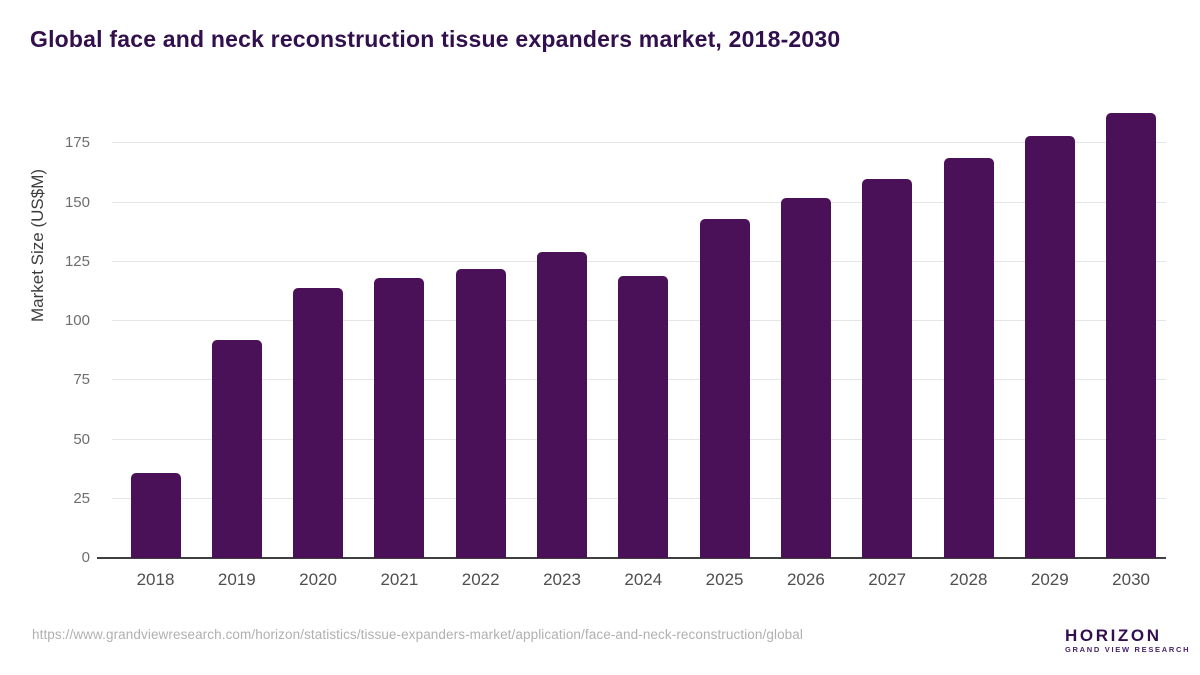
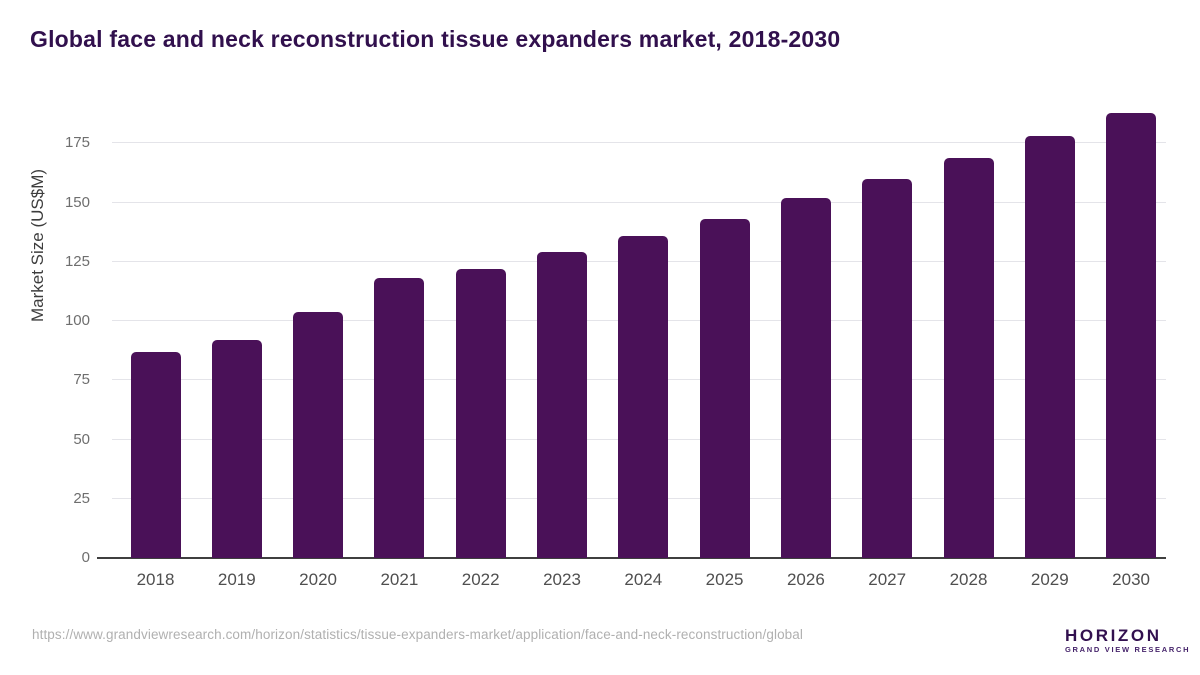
2018: 36 -> 87
2020: 114 -> 104
2024: 119 -> 136
